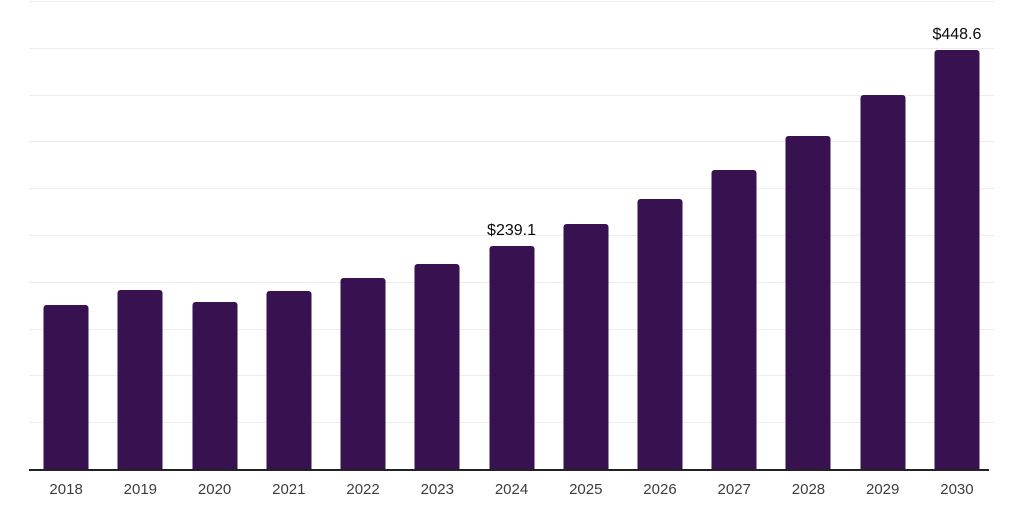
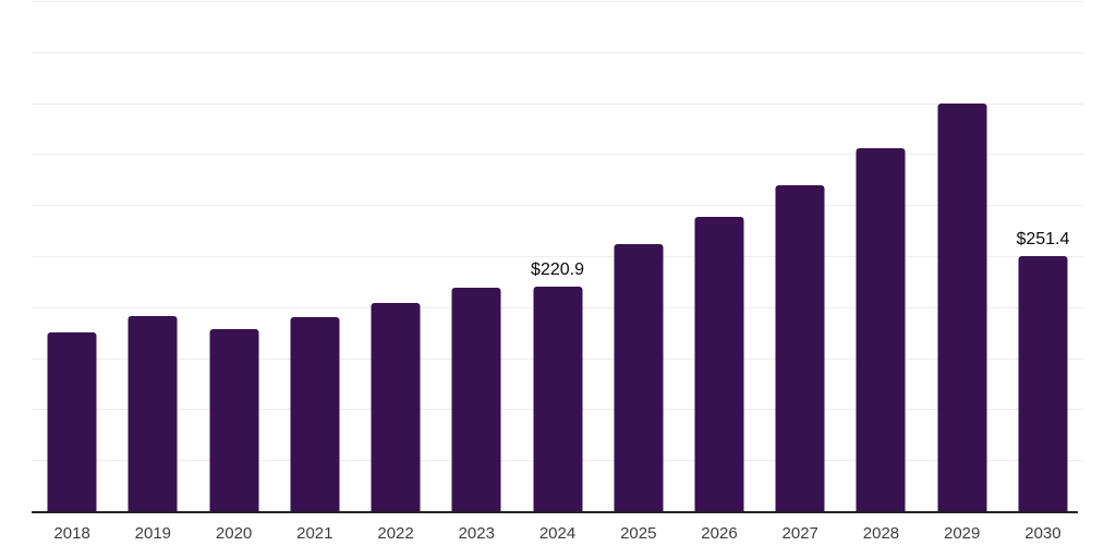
2024: $239.1 -> $220.9
2030: $448.6 -> $251.4
